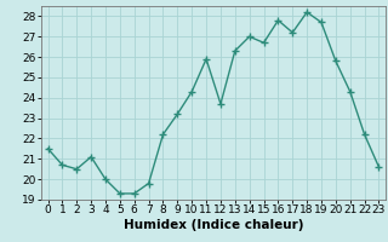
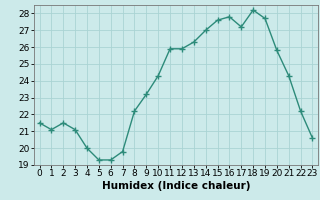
1: 20.7 -> 21.1
2: 20.5 -> 21.5
12: 23.7 -> 25.9
15: 26.7 -> 27.6
